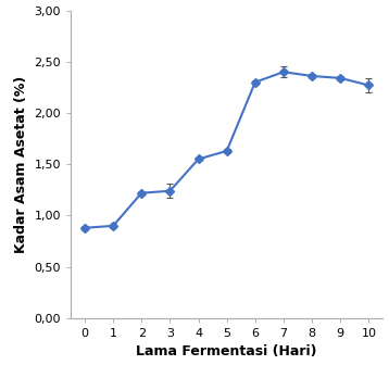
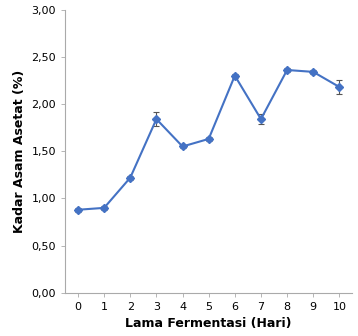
3: 1,24 -> 1,84
7: 2,40 -> 1,84
10: 2,27 -> 2,18
